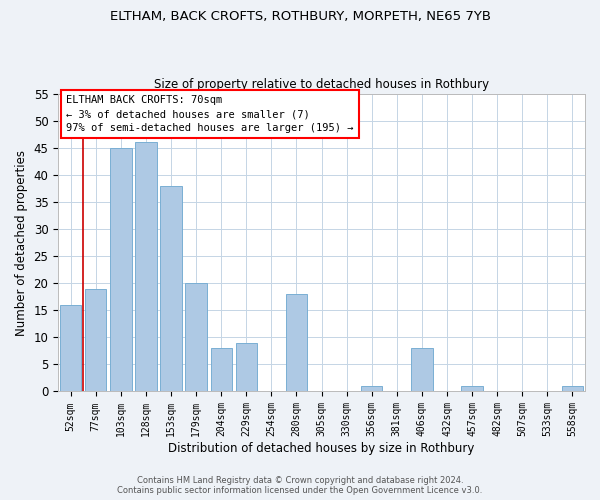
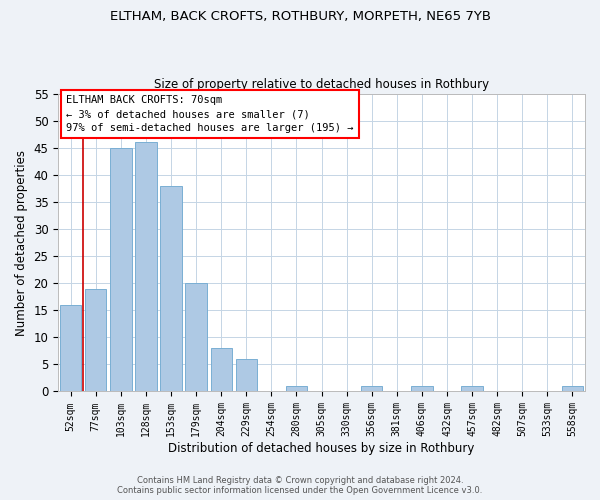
229sqm: 9 -> 6
280sqm: 18 -> 1
406sqm: 8 -> 1
